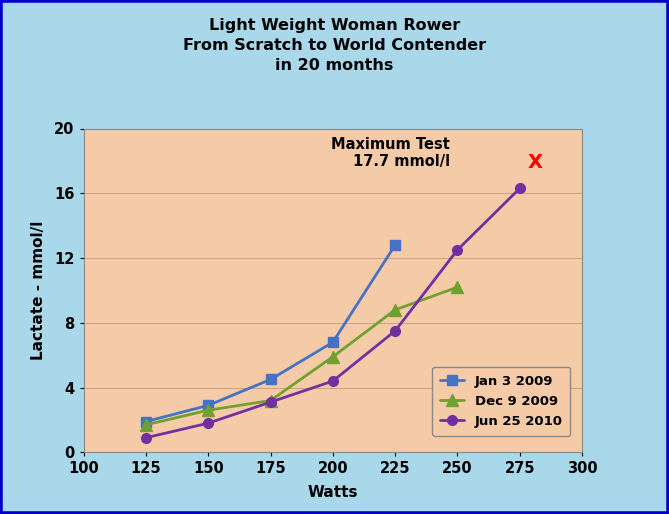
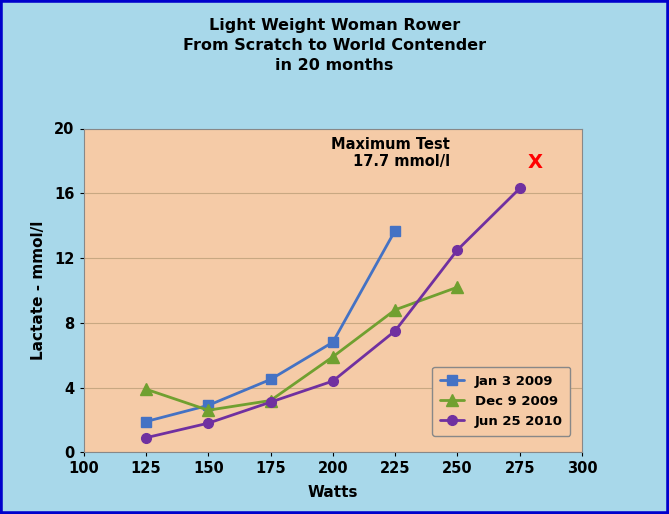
Dec 9 2009/125: 1.7 -> 3.9
Jan 3 2009/225: 12.8 -> 13.7
